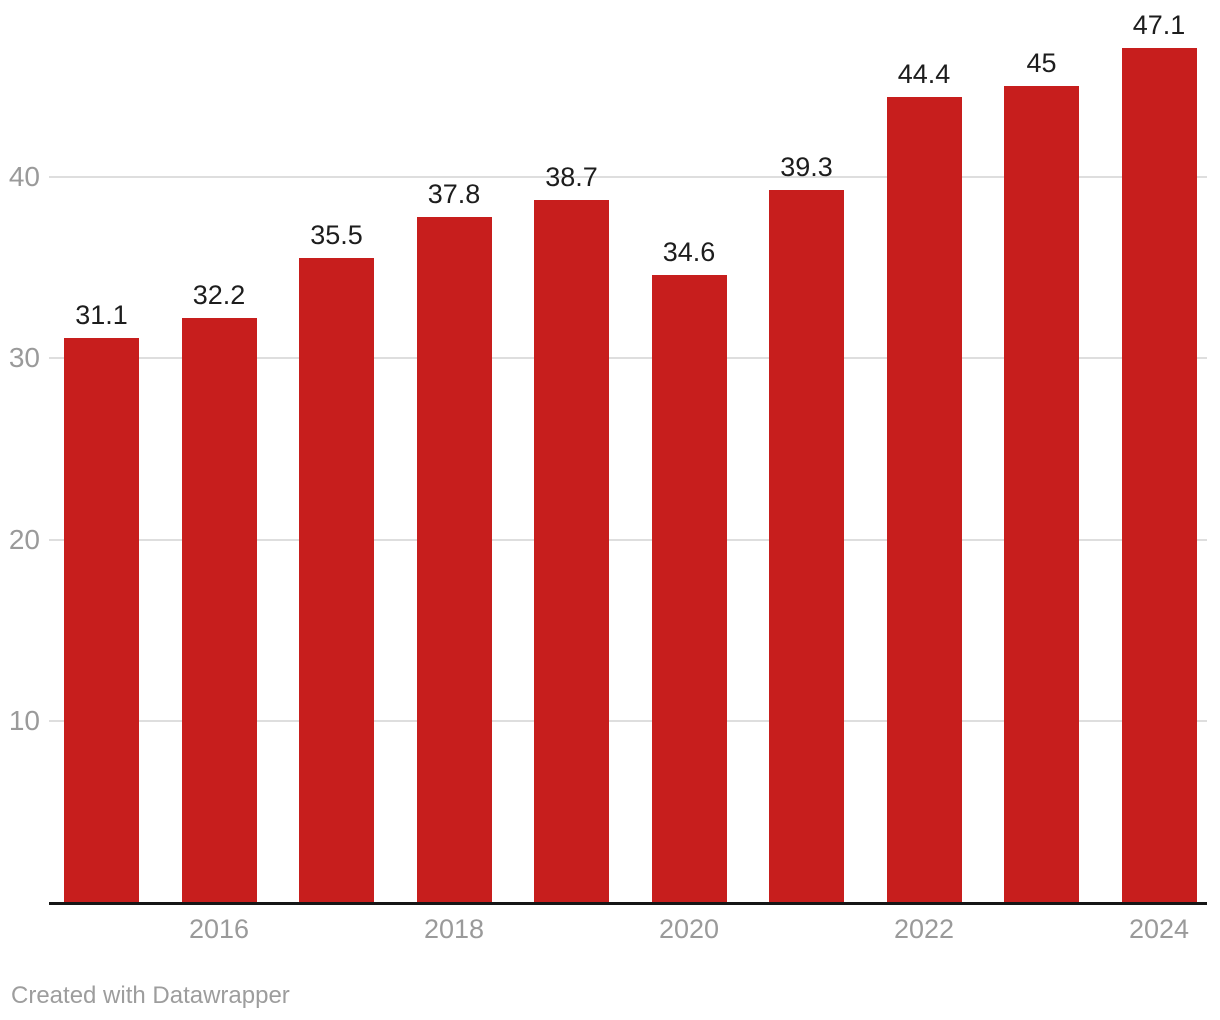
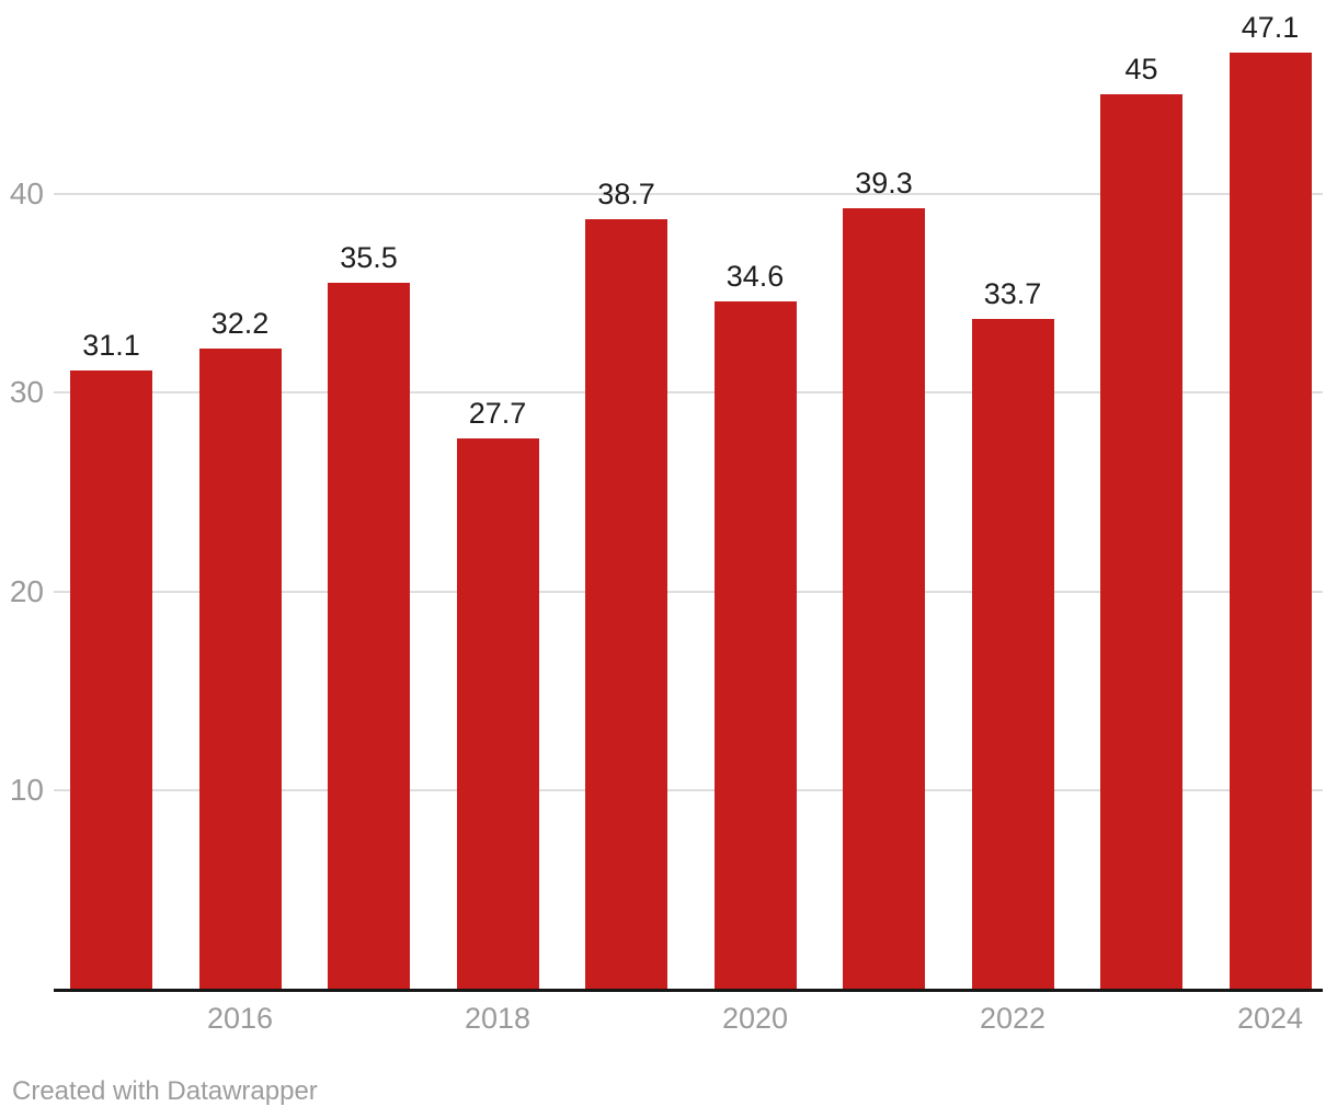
2018: 37.8 -> 27.7
2022: 44.4 -> 33.7
